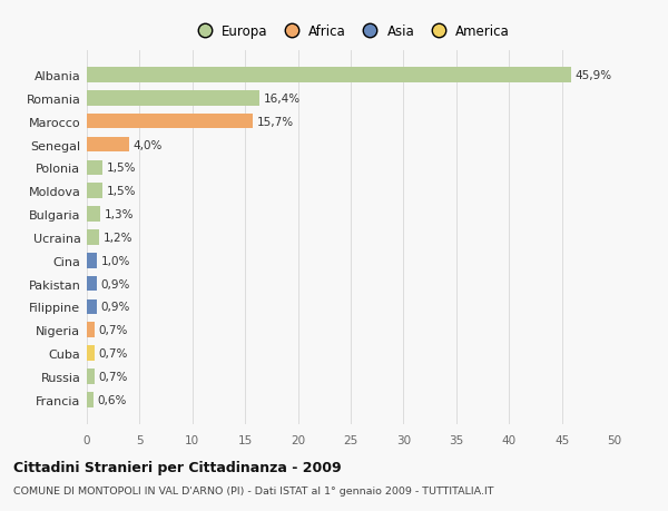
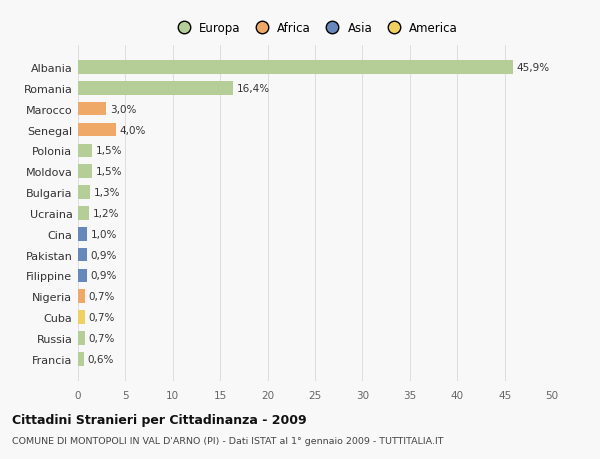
Marocco: 15,7% -> 3,0%
